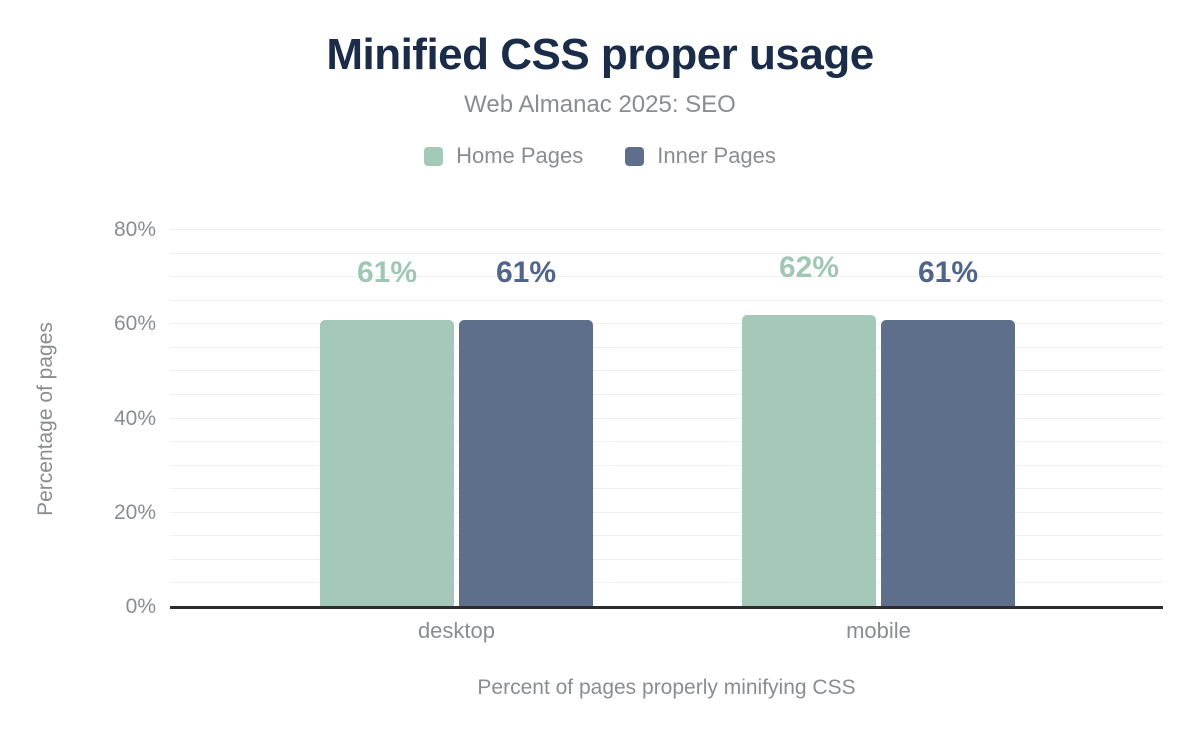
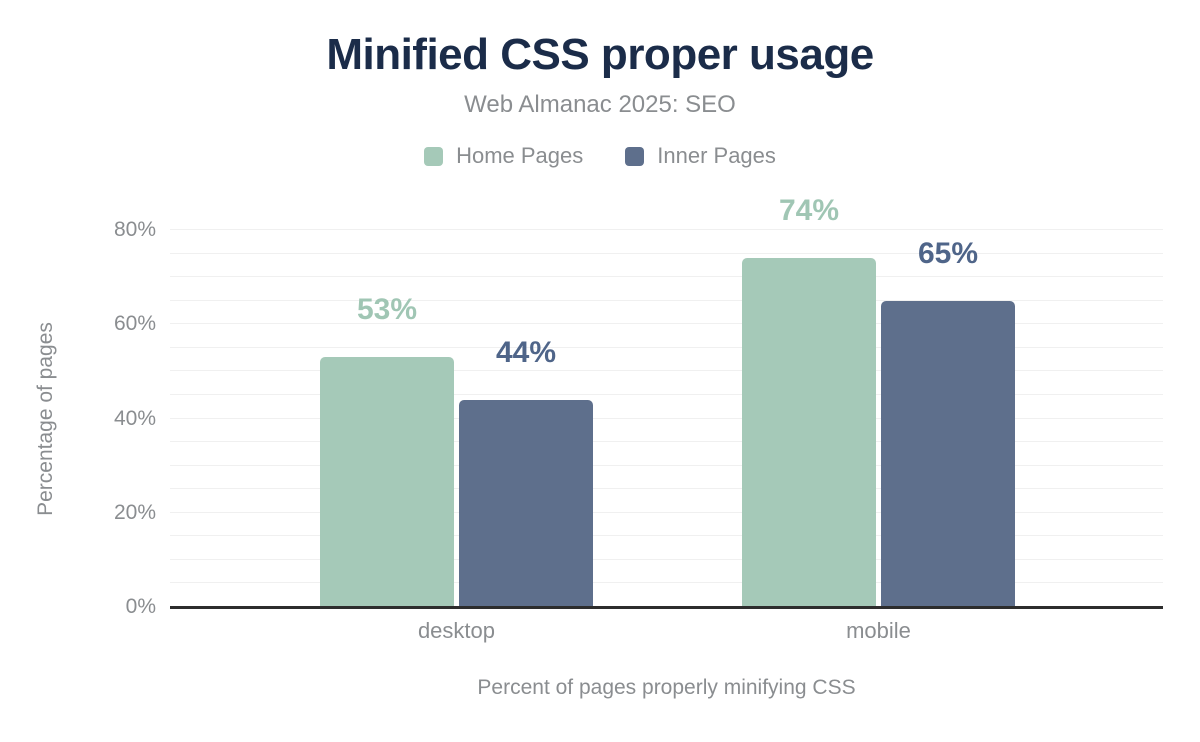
Home Pages/desktop: 61% -> 53%
Inner Pages/desktop: 61% -> 44%
Home Pages/mobile: 62% -> 74%
Inner Pages/mobile: 61% -> 65%
